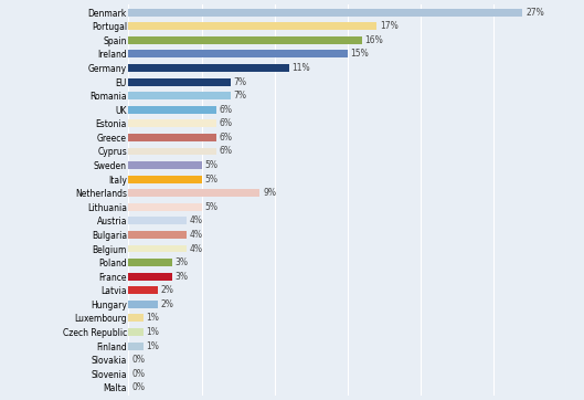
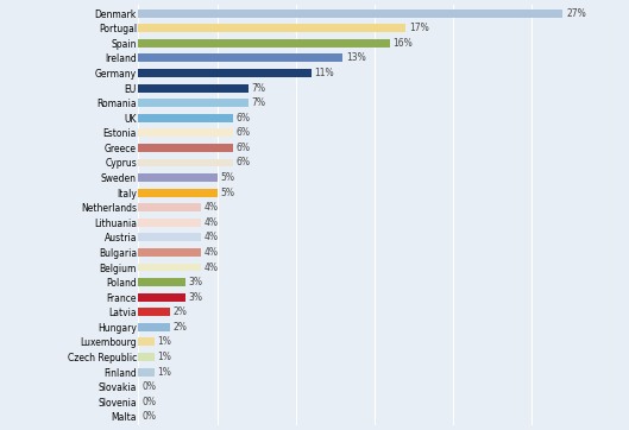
Ireland: 15% -> 13%
Netherlands: 9% -> 4%
Lithuania: 5% -> 4%
